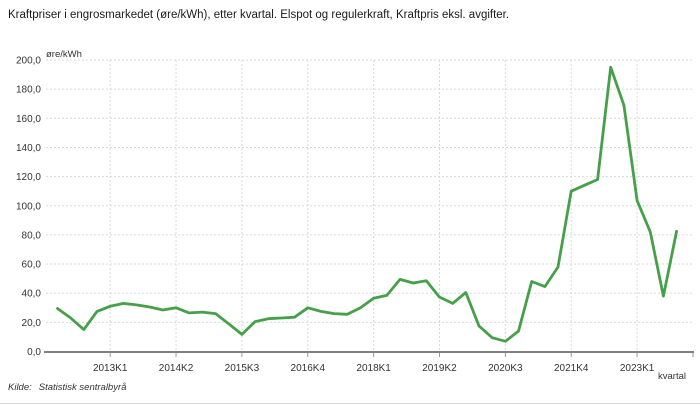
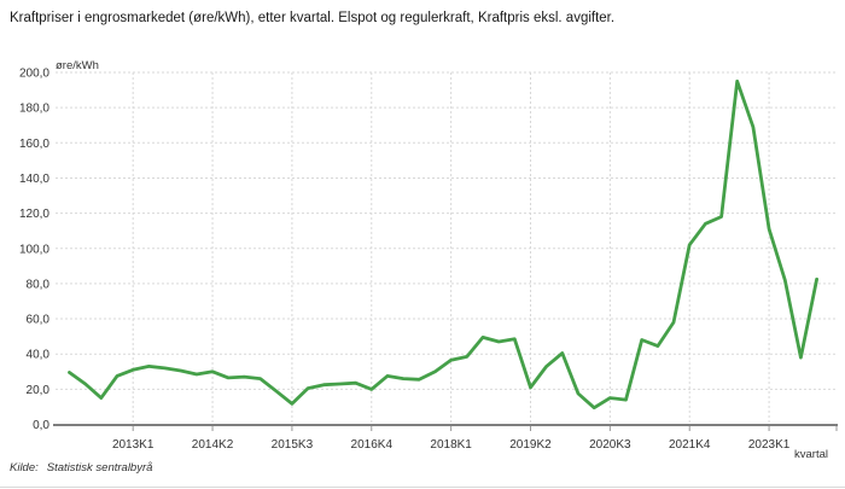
2016K4: 30 -> 20
2019K2: 37 -> 21
2020K3: 7 -> 15
2021K4: 110 -> 102
2023K1: 104 -> 111
